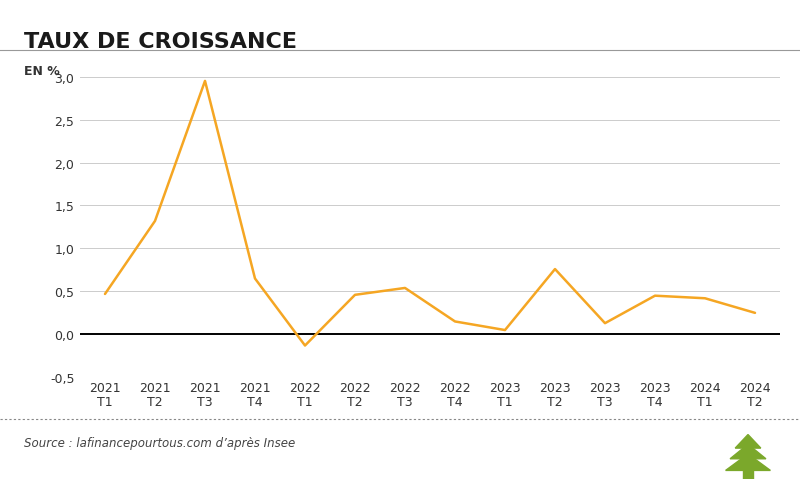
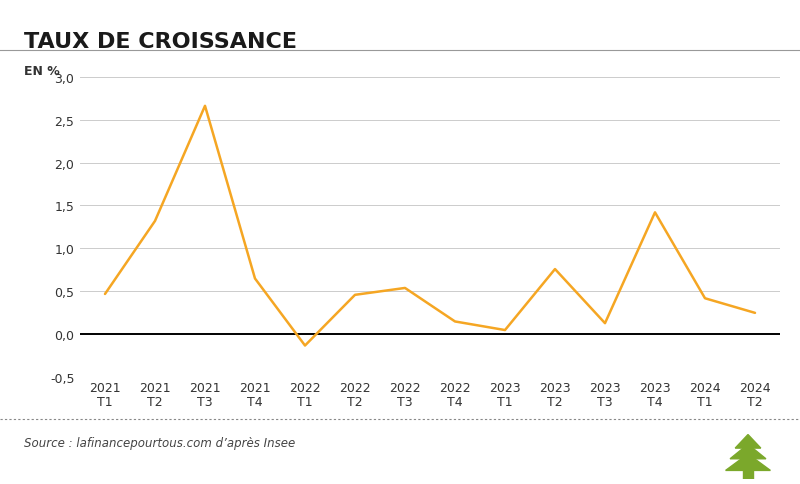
2021 T3: 2,95 -> 2,66
2023 T4: 0,45 -> 1,42
